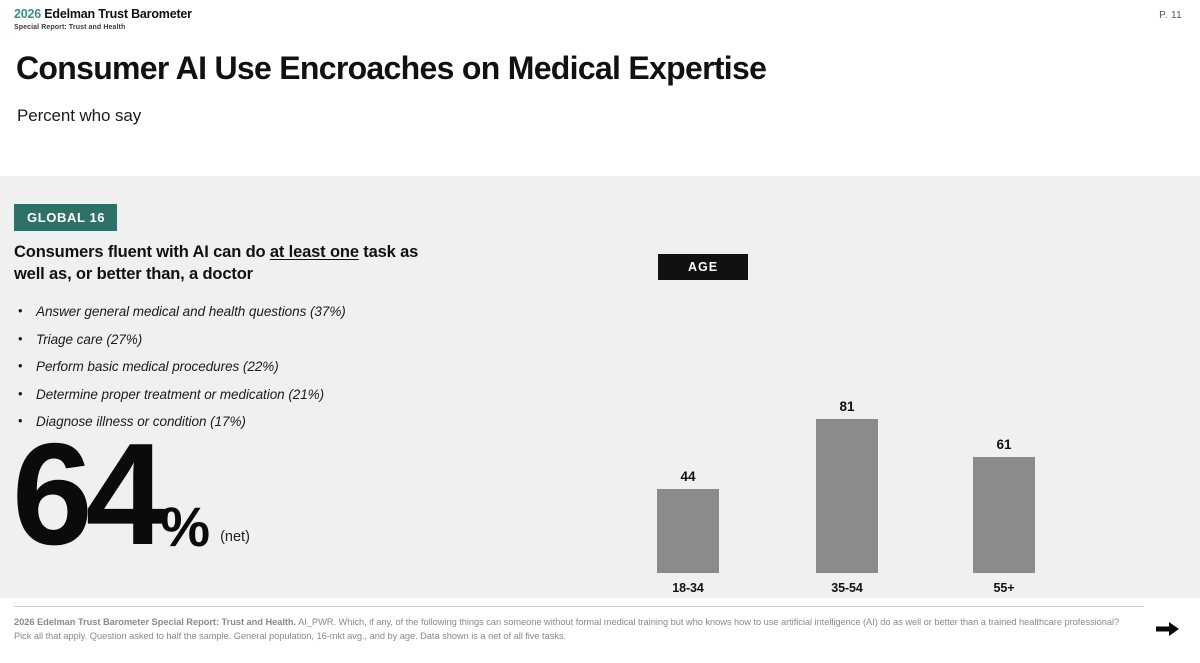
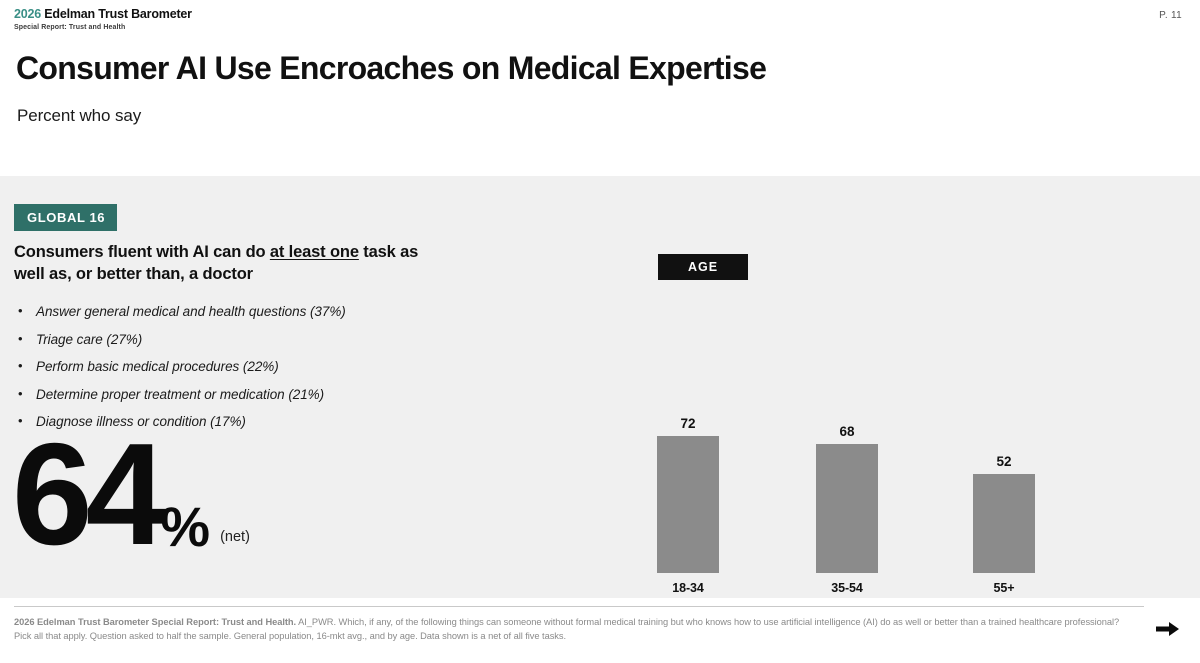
18-34: 44 -> 72
35-54: 81 -> 68
55+: 61 -> 52
